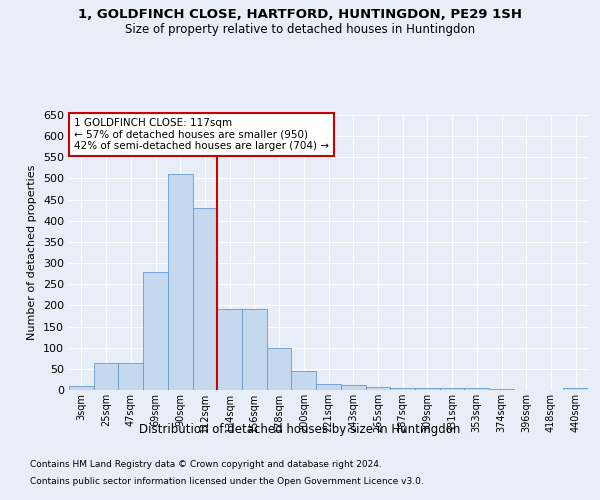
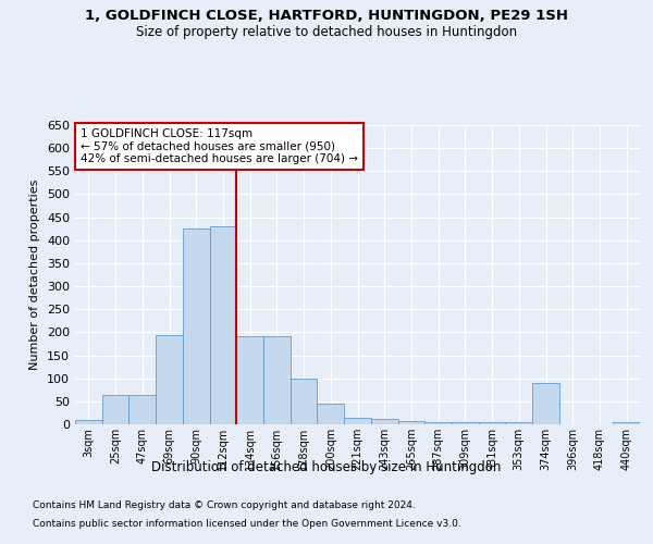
69sqm: 280 -> 195
90sqm: 510 -> 425
374sqm: 2 -> 90
